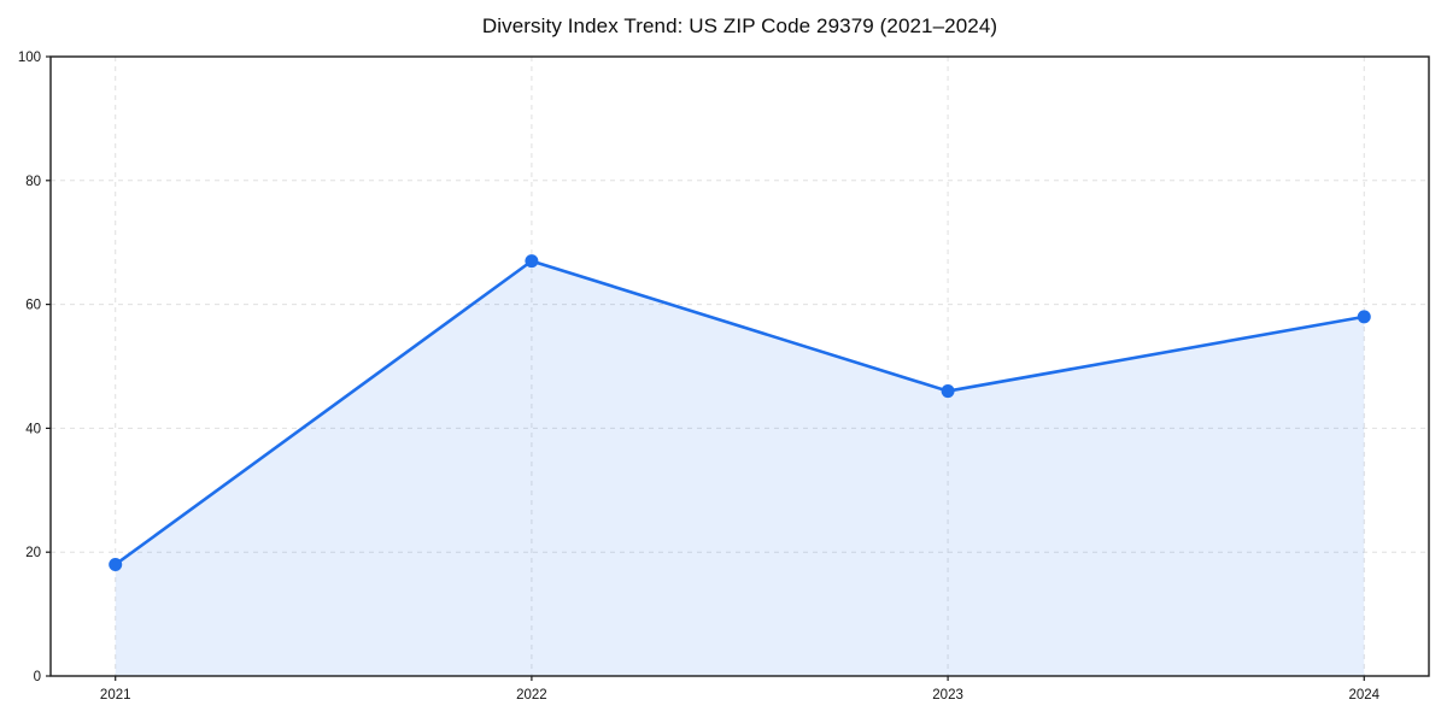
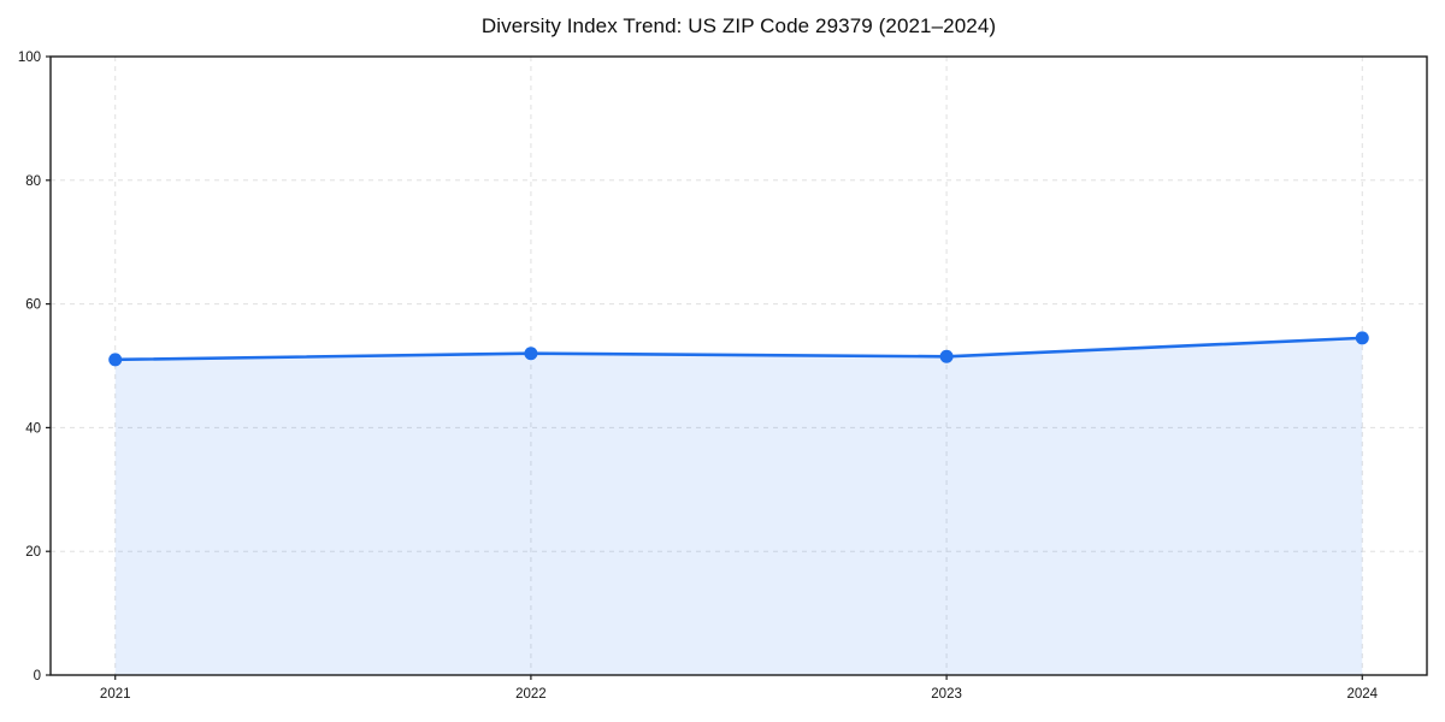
2021: 18 -> 51
2022: 67 -> 52
2023: 46 -> 52
2024: 58 -> 54
